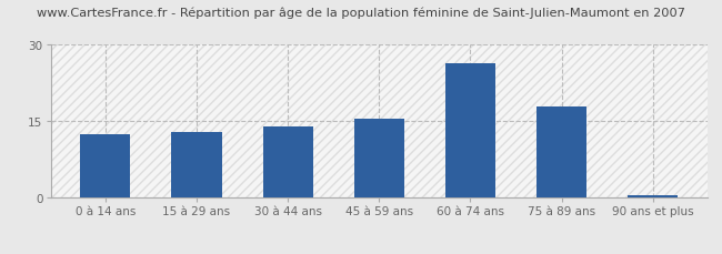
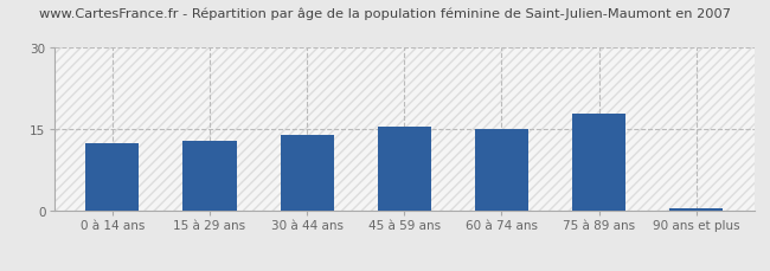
60 à 74 ans: 26.5 -> 15.0
